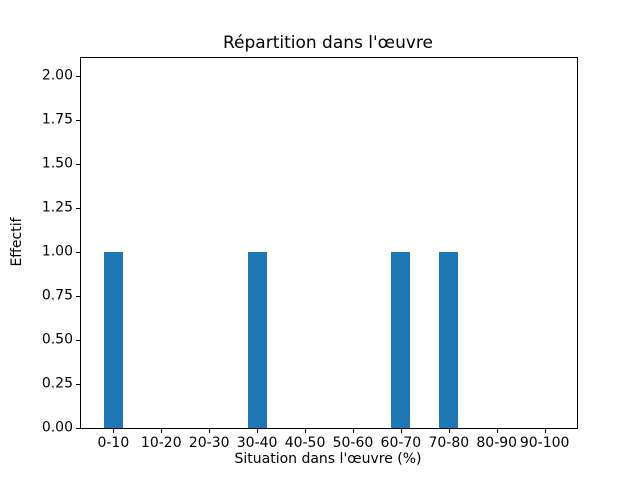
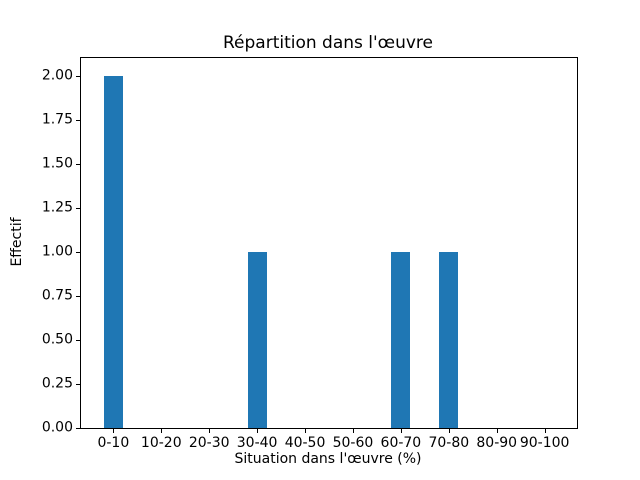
0-10: 1 -> 2
